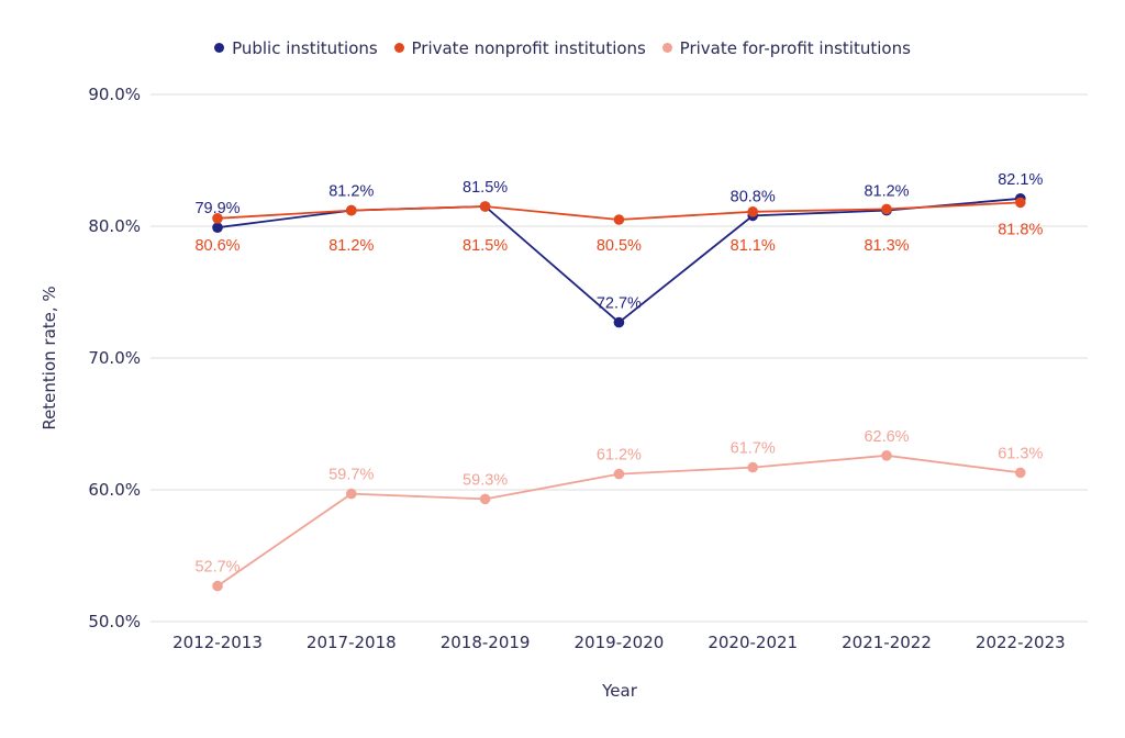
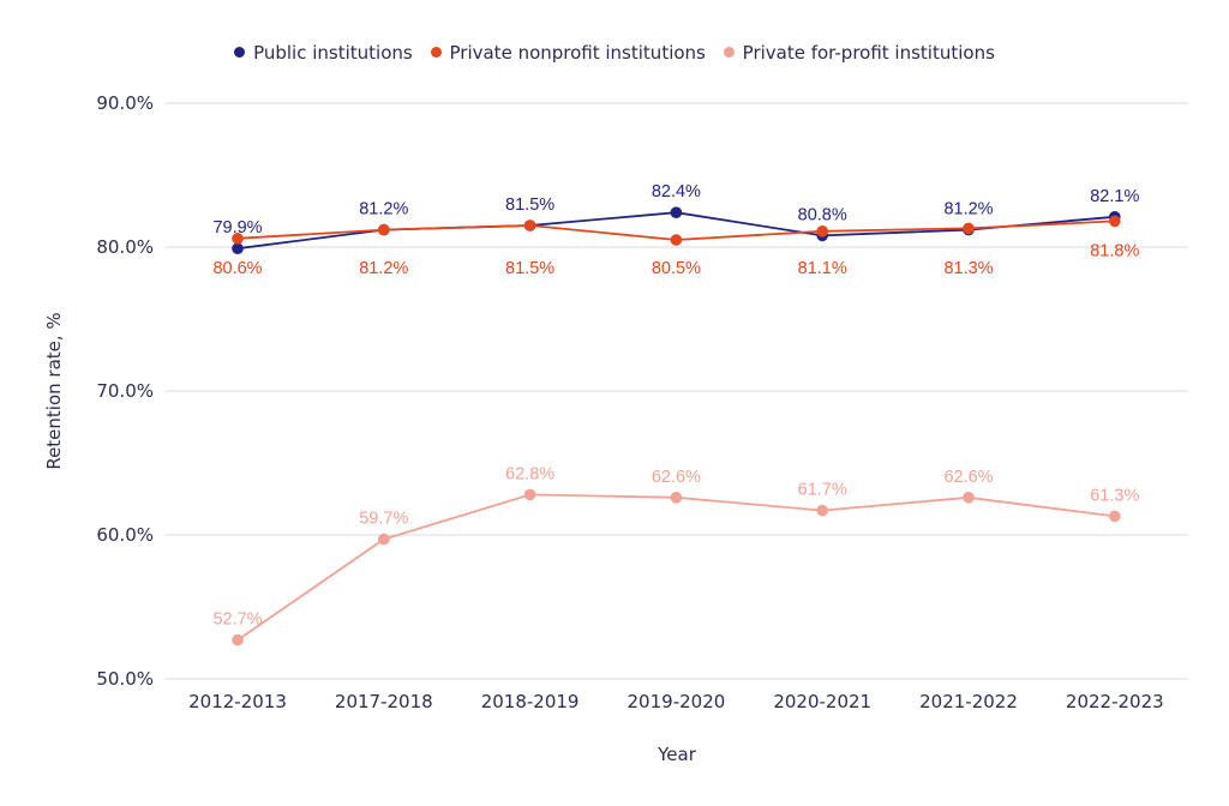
Private for-profit institutions/2018-2019: 59.3% -> 62.8%
Public institutions/2019-2020: 72.7% -> 82.4%
Private for-profit institutions/2019-2020: 61.2% -> 62.6%
